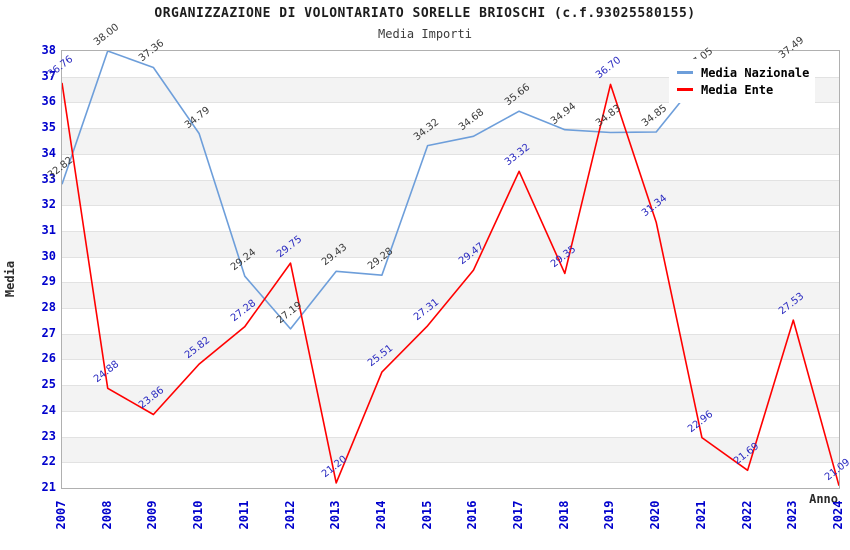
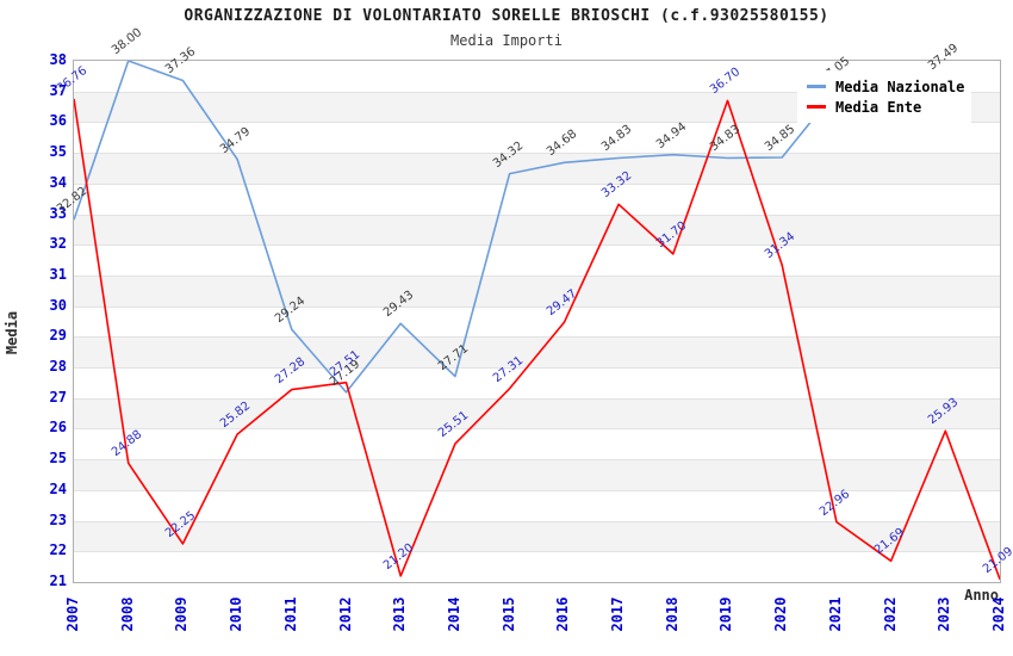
Media Ente/2009: 23.86 -> 22.25
Media Ente/2012: 29.75 -> 27.51
Media Nazionale/2014: 29.28 -> 27.71
Media Nazionale/2017: 35.66 -> 34.83
Media Ente/2018: 29.35 -> 31.70
Media Ente/2023: 27.53 -> 25.93
